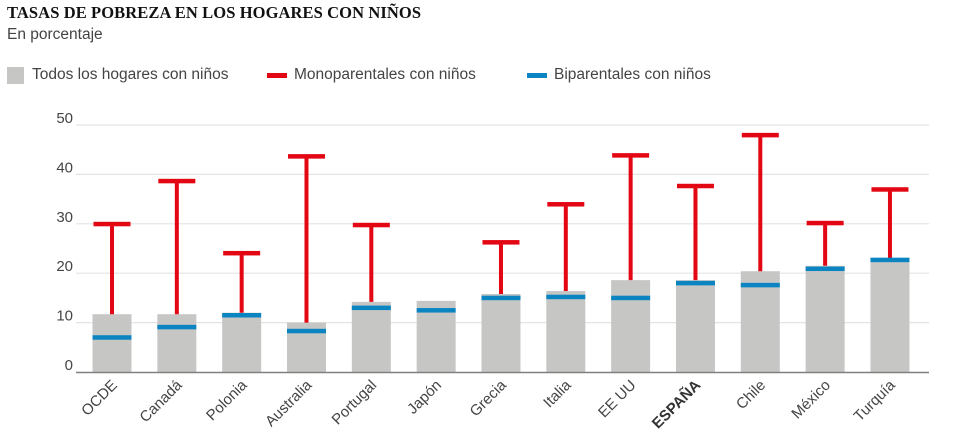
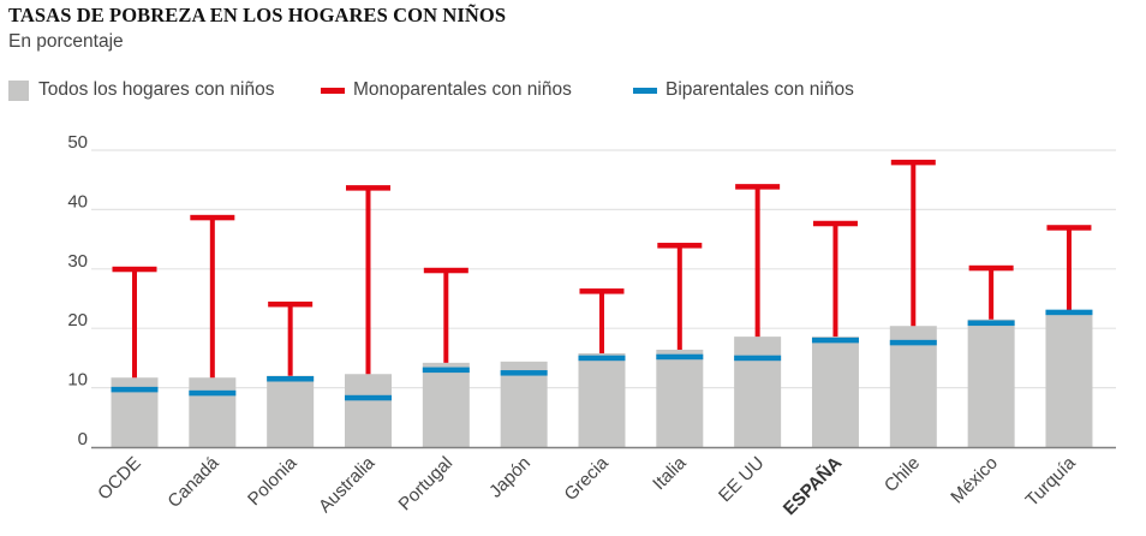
Biparentales con niños/OCDE: 7 -> 10
Todos los hogares con niños/Australia: 10 -> 12
